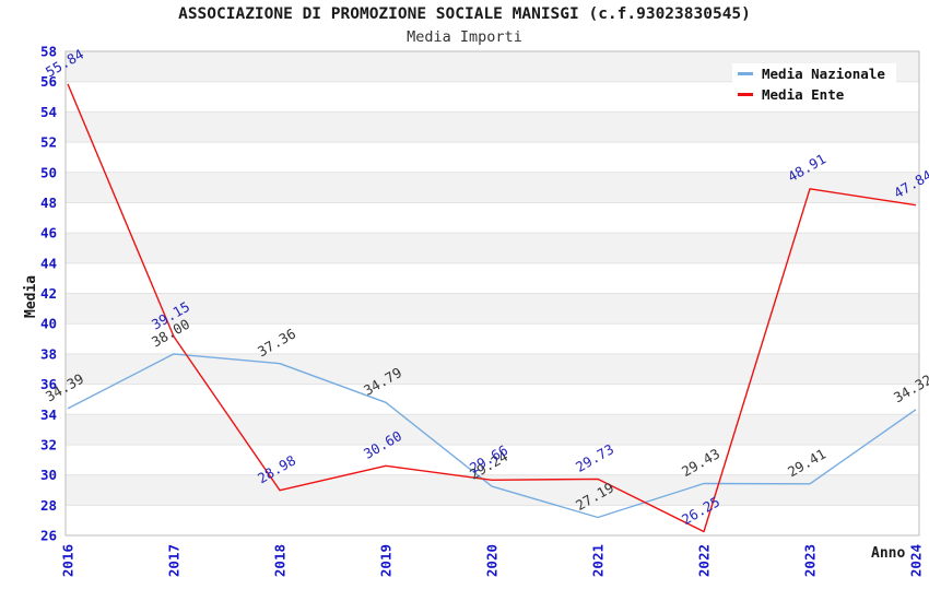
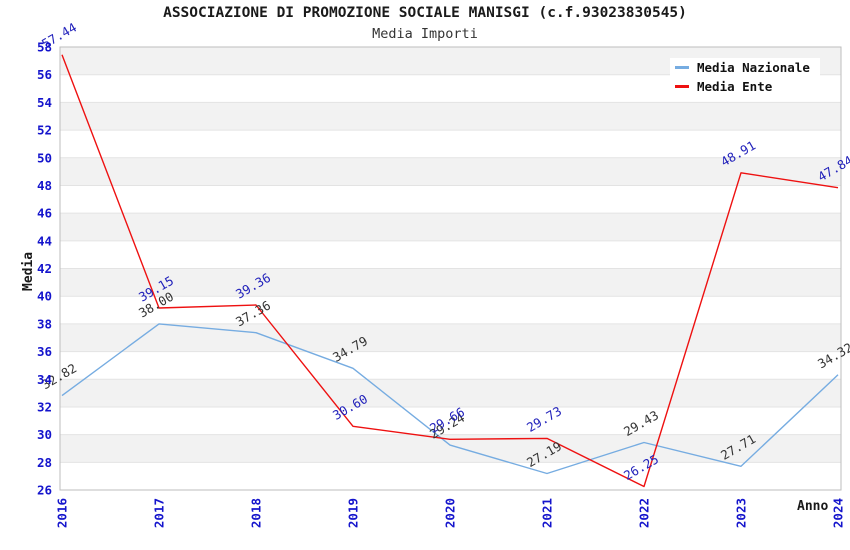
Media Nazionale/2016: 34.39 -> 32.82
Media Ente/2016: 55.84 -> 57.44
Media Ente/2018: 28.98 -> 39.36
Media Nazionale/2023: 29.41 -> 27.71
